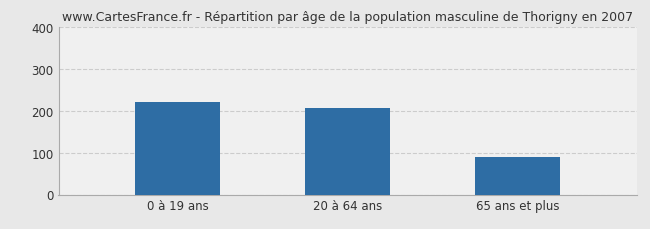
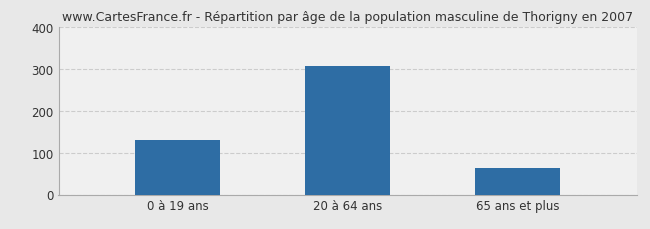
0 à 19 ans: 220 -> 130
20 à 64 ans: 205 -> 305
65 ans et plus: 90 -> 63
